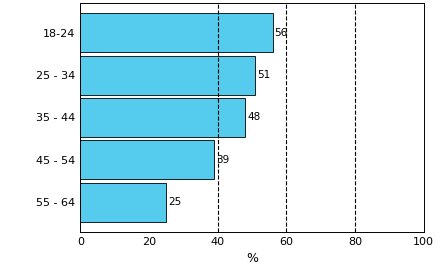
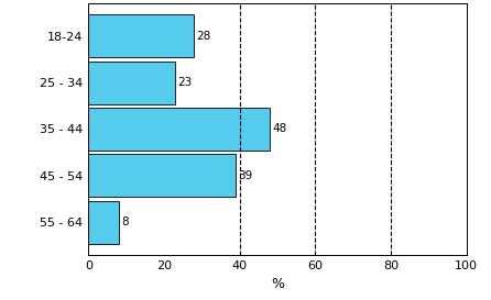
18-24: 56 -> 28
25 - 34: 51 -> 23
55 - 64: 25 -> 8
